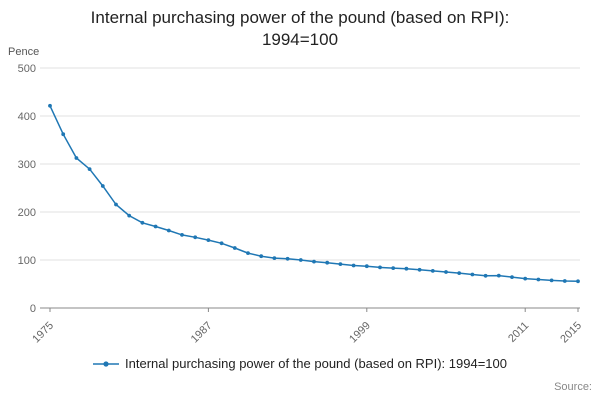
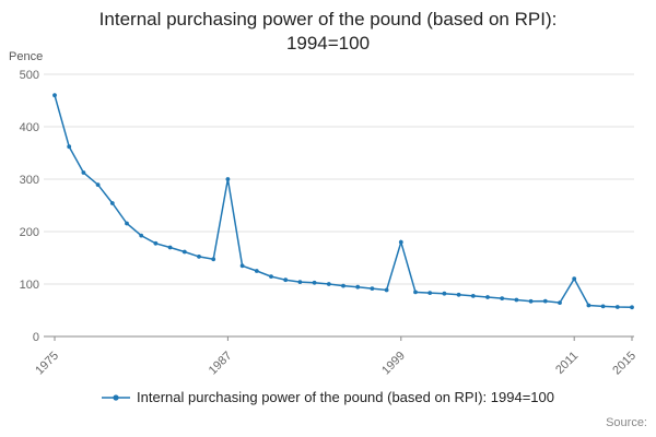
1975: 420 -> 460
1987: 140 -> 300
1999: 90 -> 180
2011: 60 -> 110
